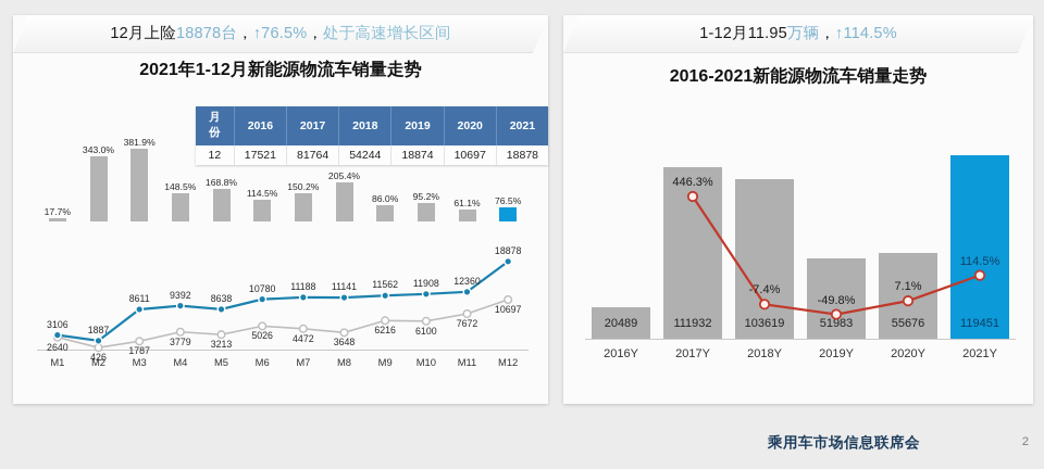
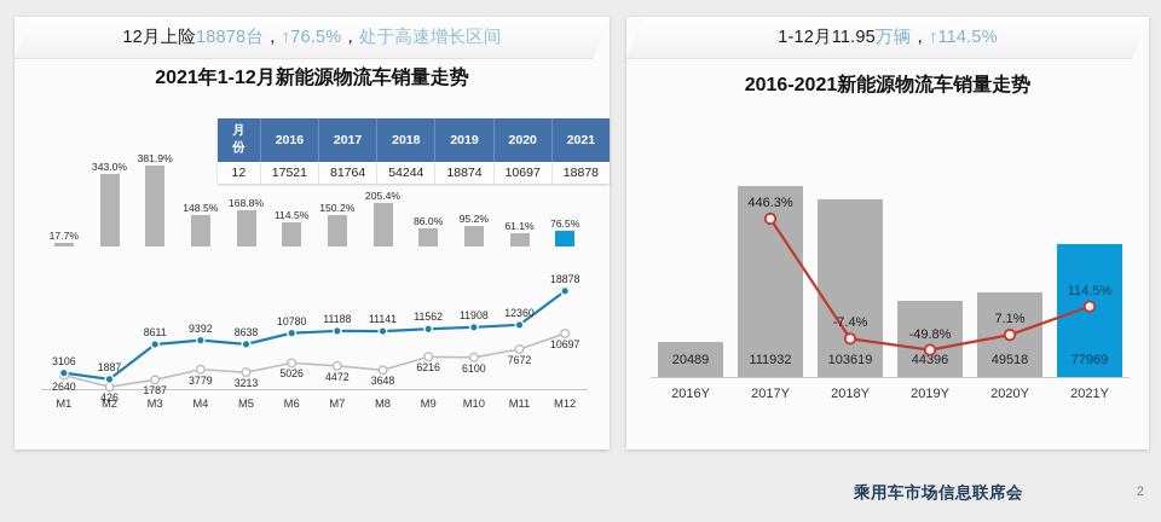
2016-2021新能源物流车销量走势/2019Y: 51983 -> 44396
2016-2021新能源物流车销量走势/2020Y: 55676 -> 49518
2016-2021新能源物流车销量走势/2021Y: 119451 -> 77969
